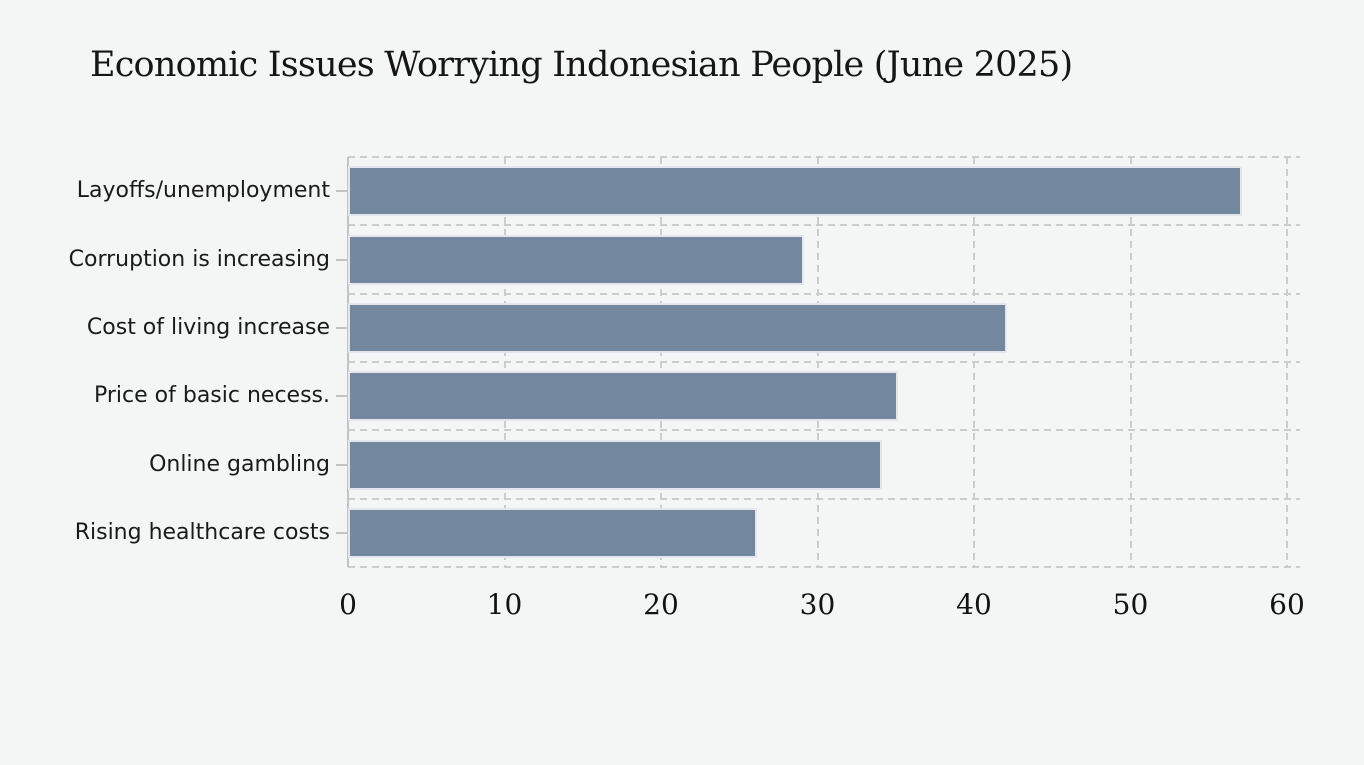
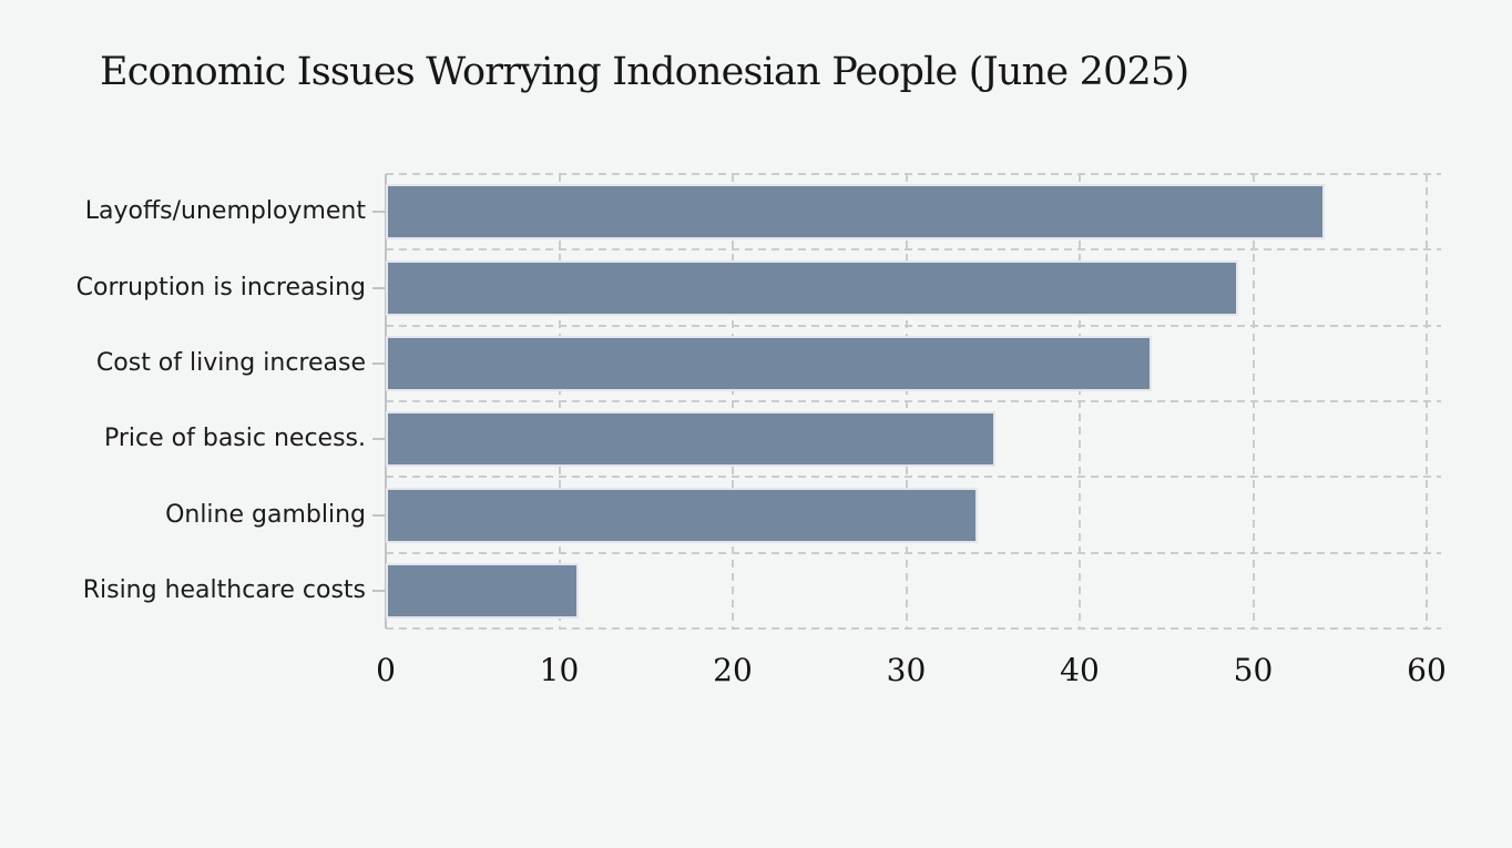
Layoffs/unemployment: 57 -> 54
Corruption is increasing: 29 -> 49
Cost of living increase: 42 -> 44
Rising healthcare costs: 26 -> 11
